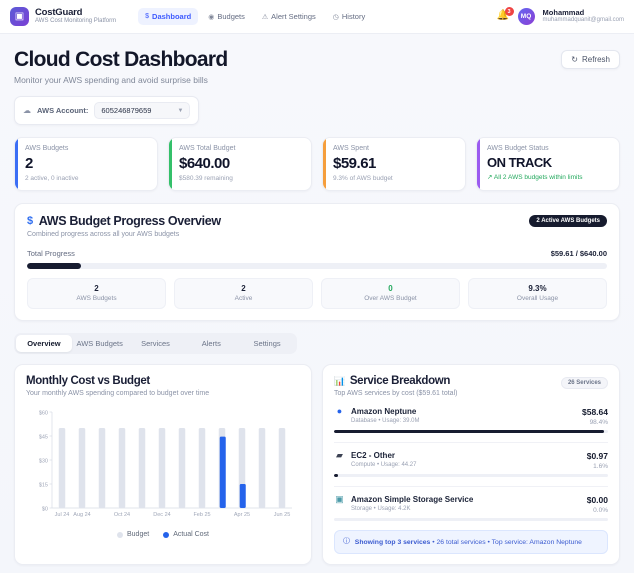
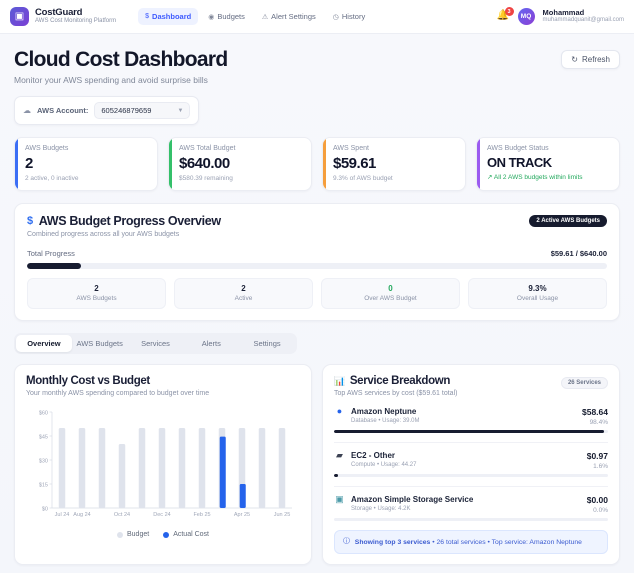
Budget/Oct 24: $50 -> $40
